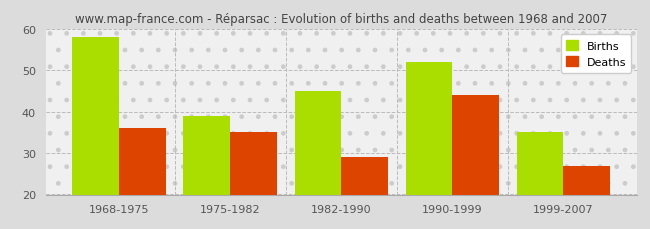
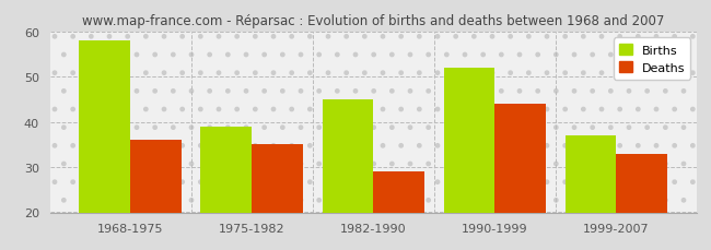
Births/1999-2007: 35 -> 37
Deaths/1999-2007: 27 -> 33
